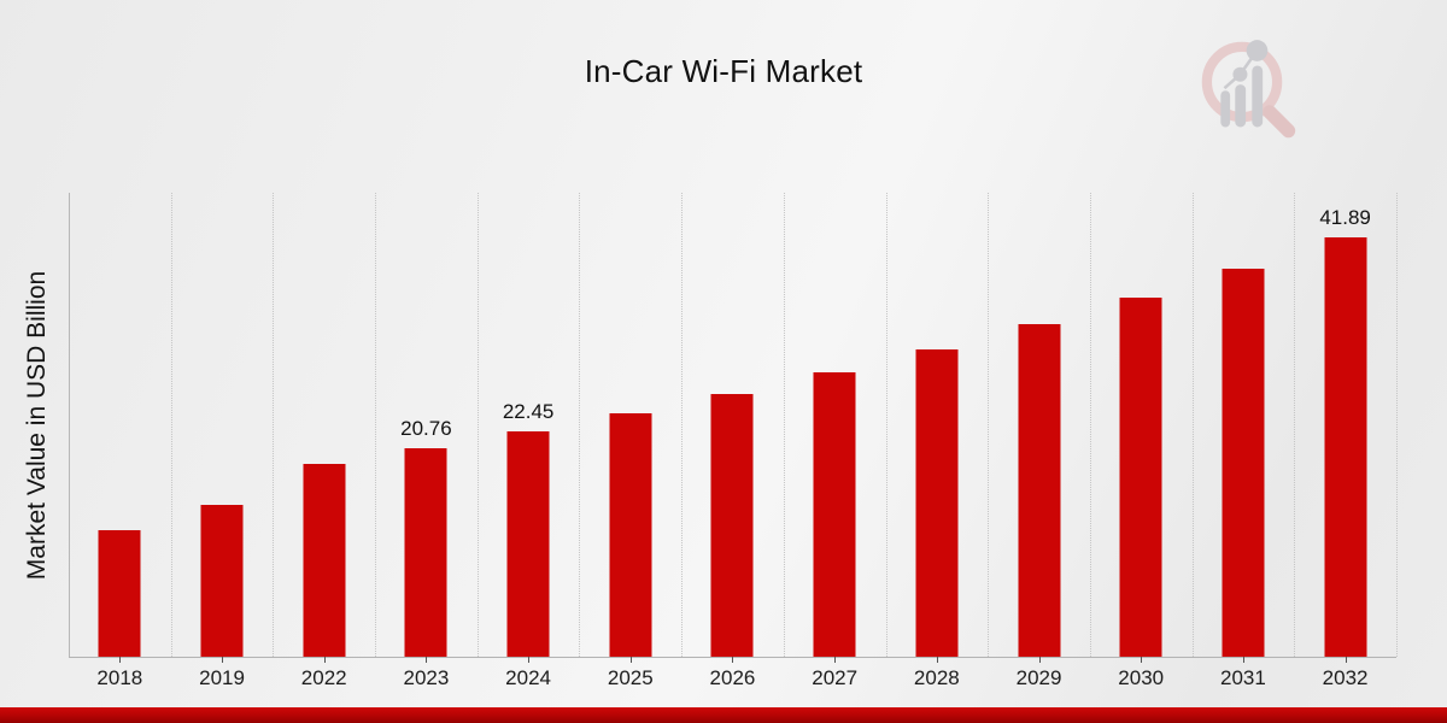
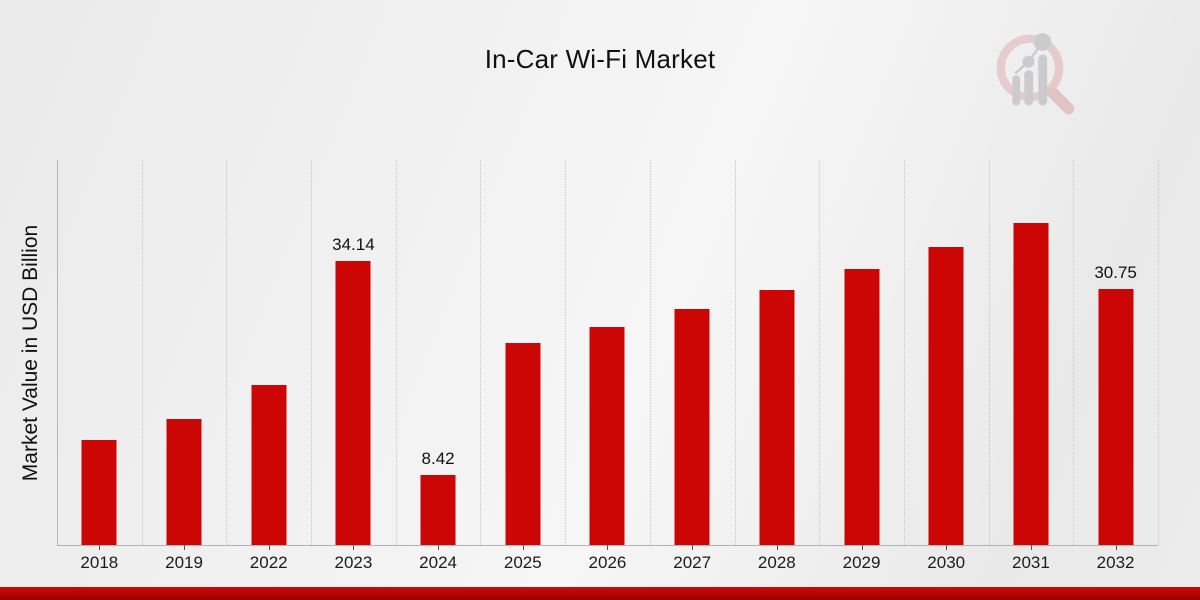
2023: 20.76 -> 34.14
2024: 22.45 -> 8.42
2032: 41.89 -> 30.75
